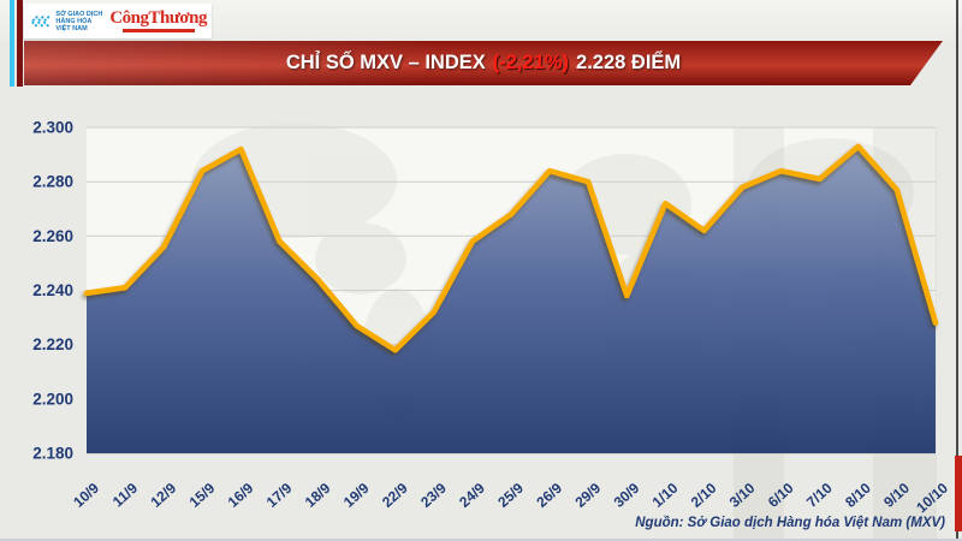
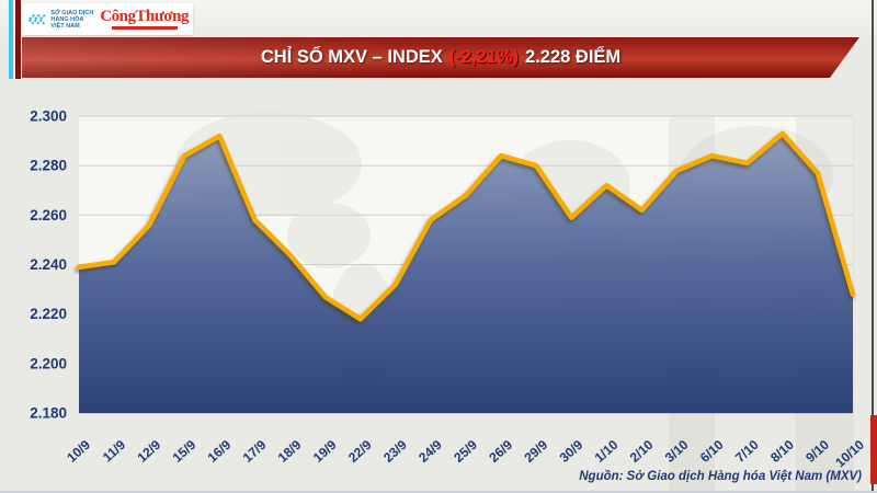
30/9: 2238 -> 2259
